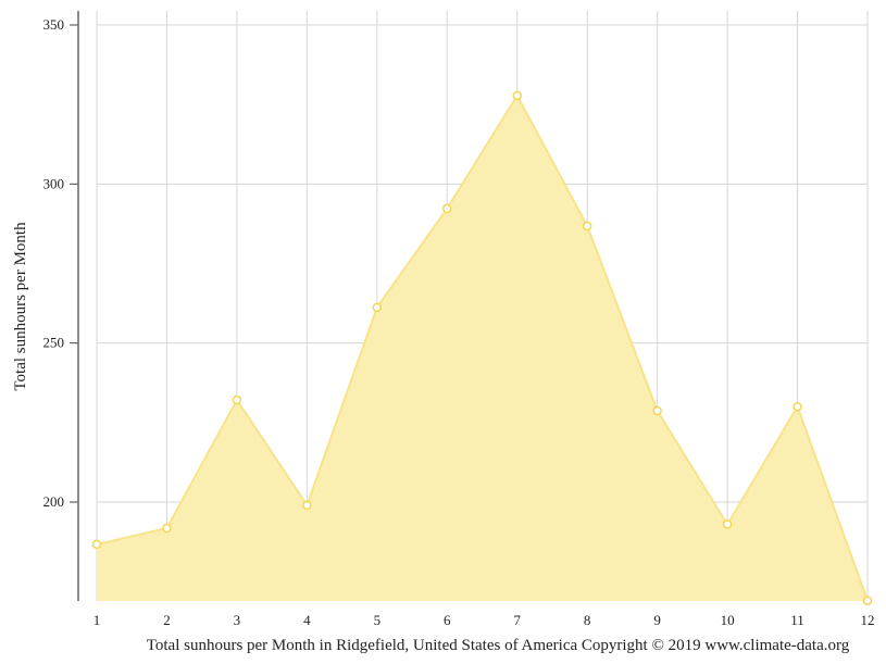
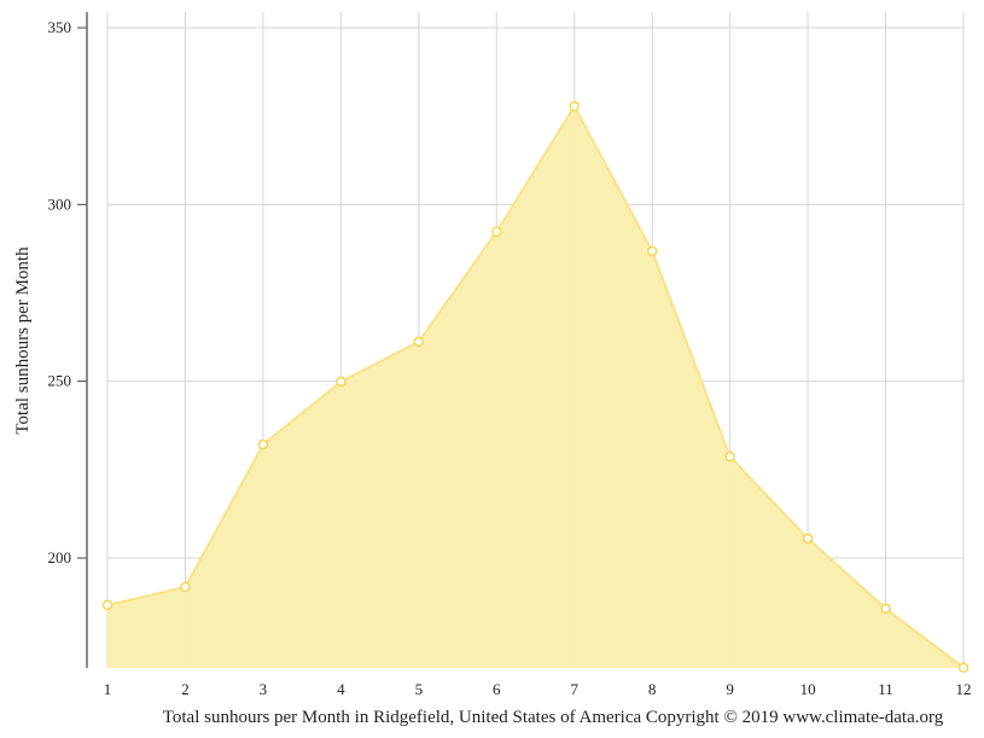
4: 199 -> 250
10: 193 -> 206
11: 230 -> 186
